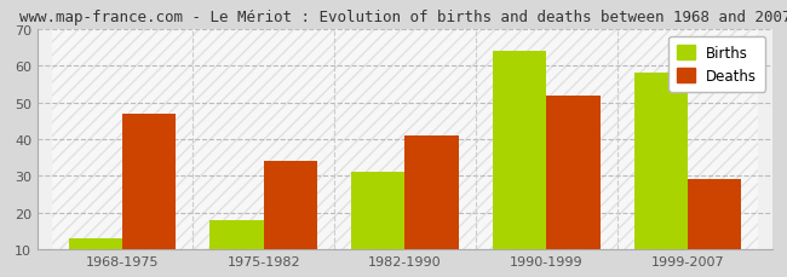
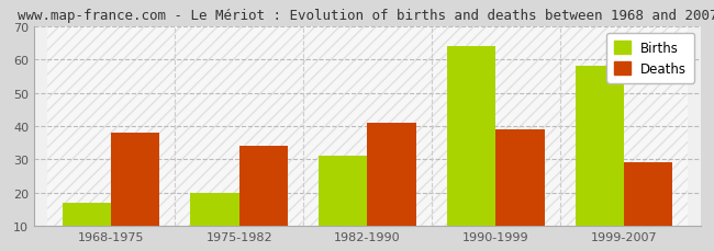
Births/1968-1975: 13 -> 17
Deaths/1968-1975: 47 -> 38
Births/1975-1982: 18 -> 20
Deaths/1990-1999: 52 -> 39
